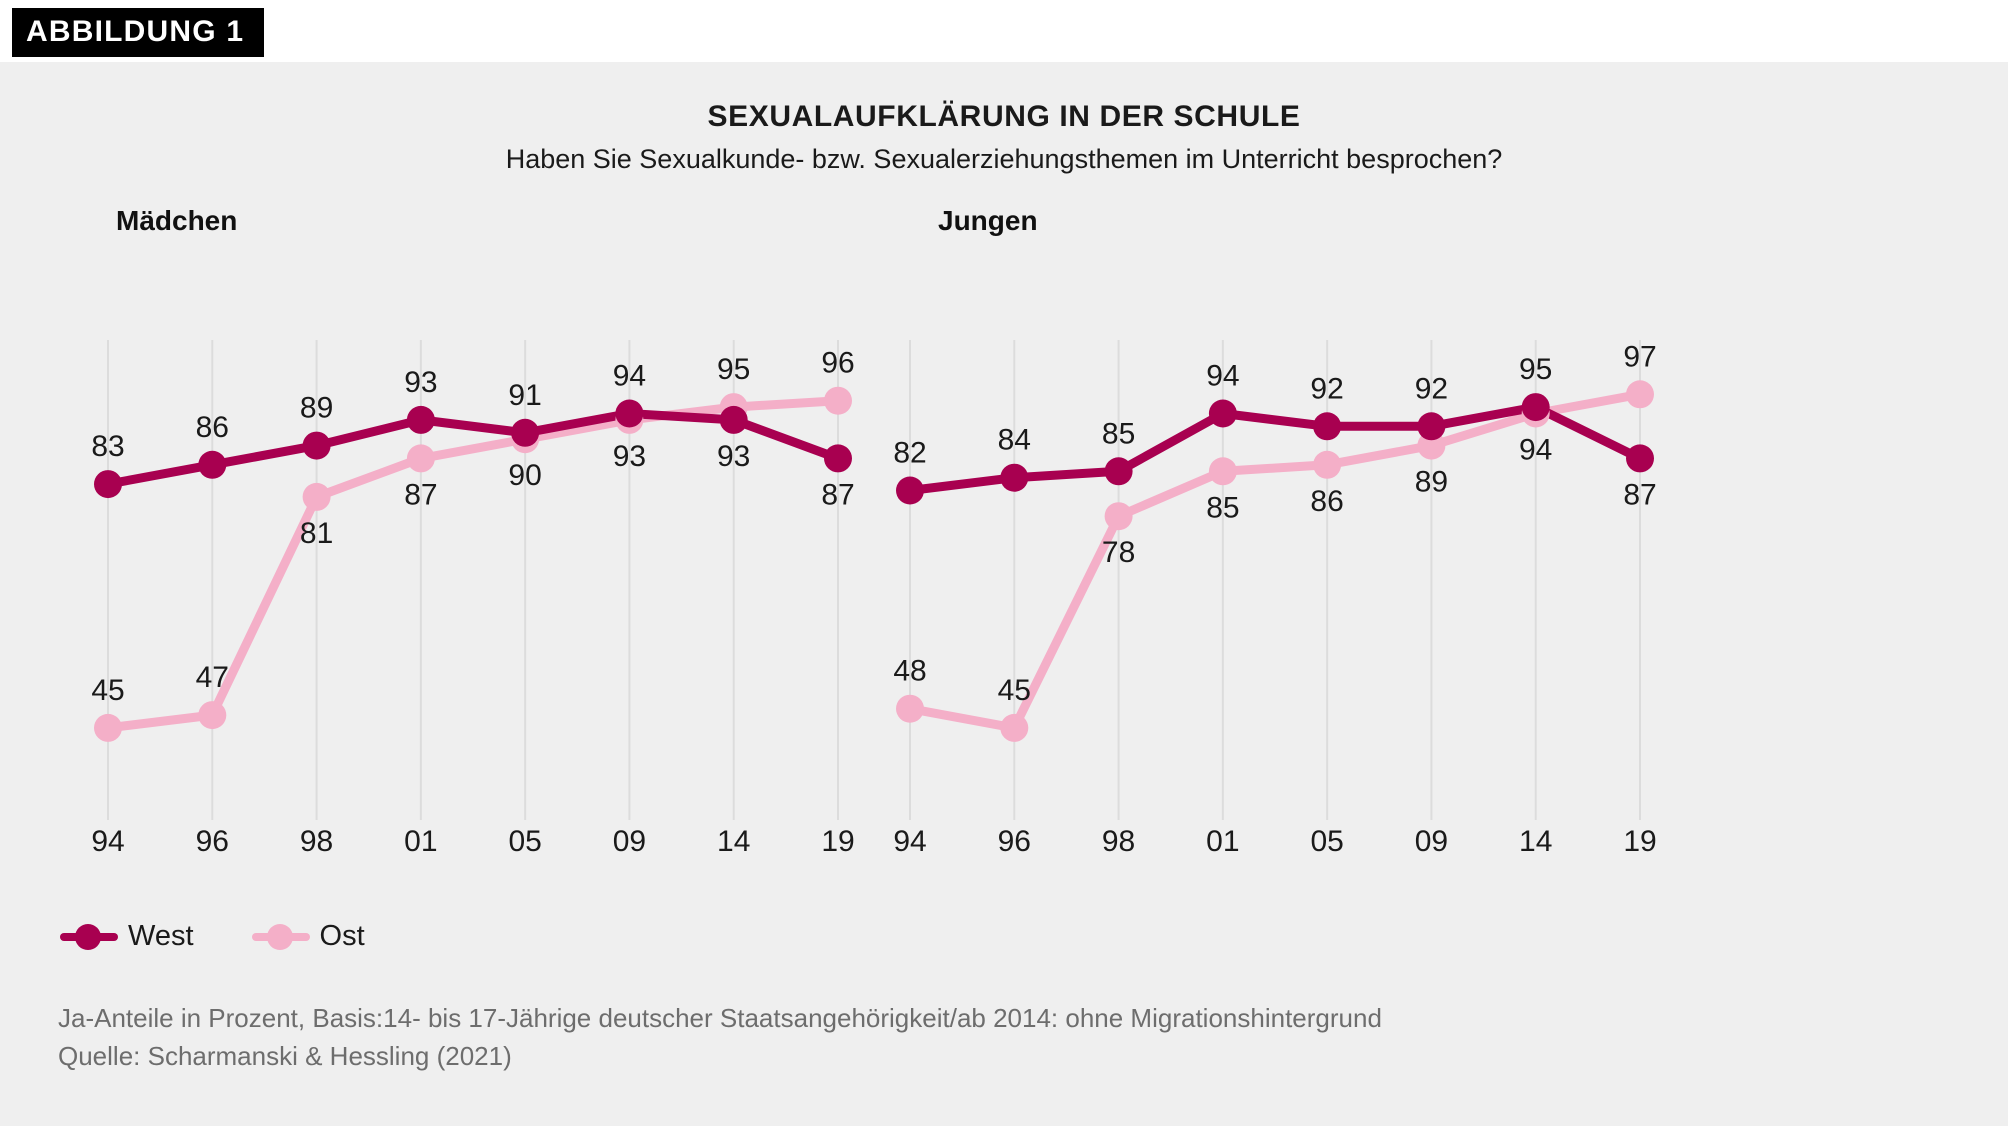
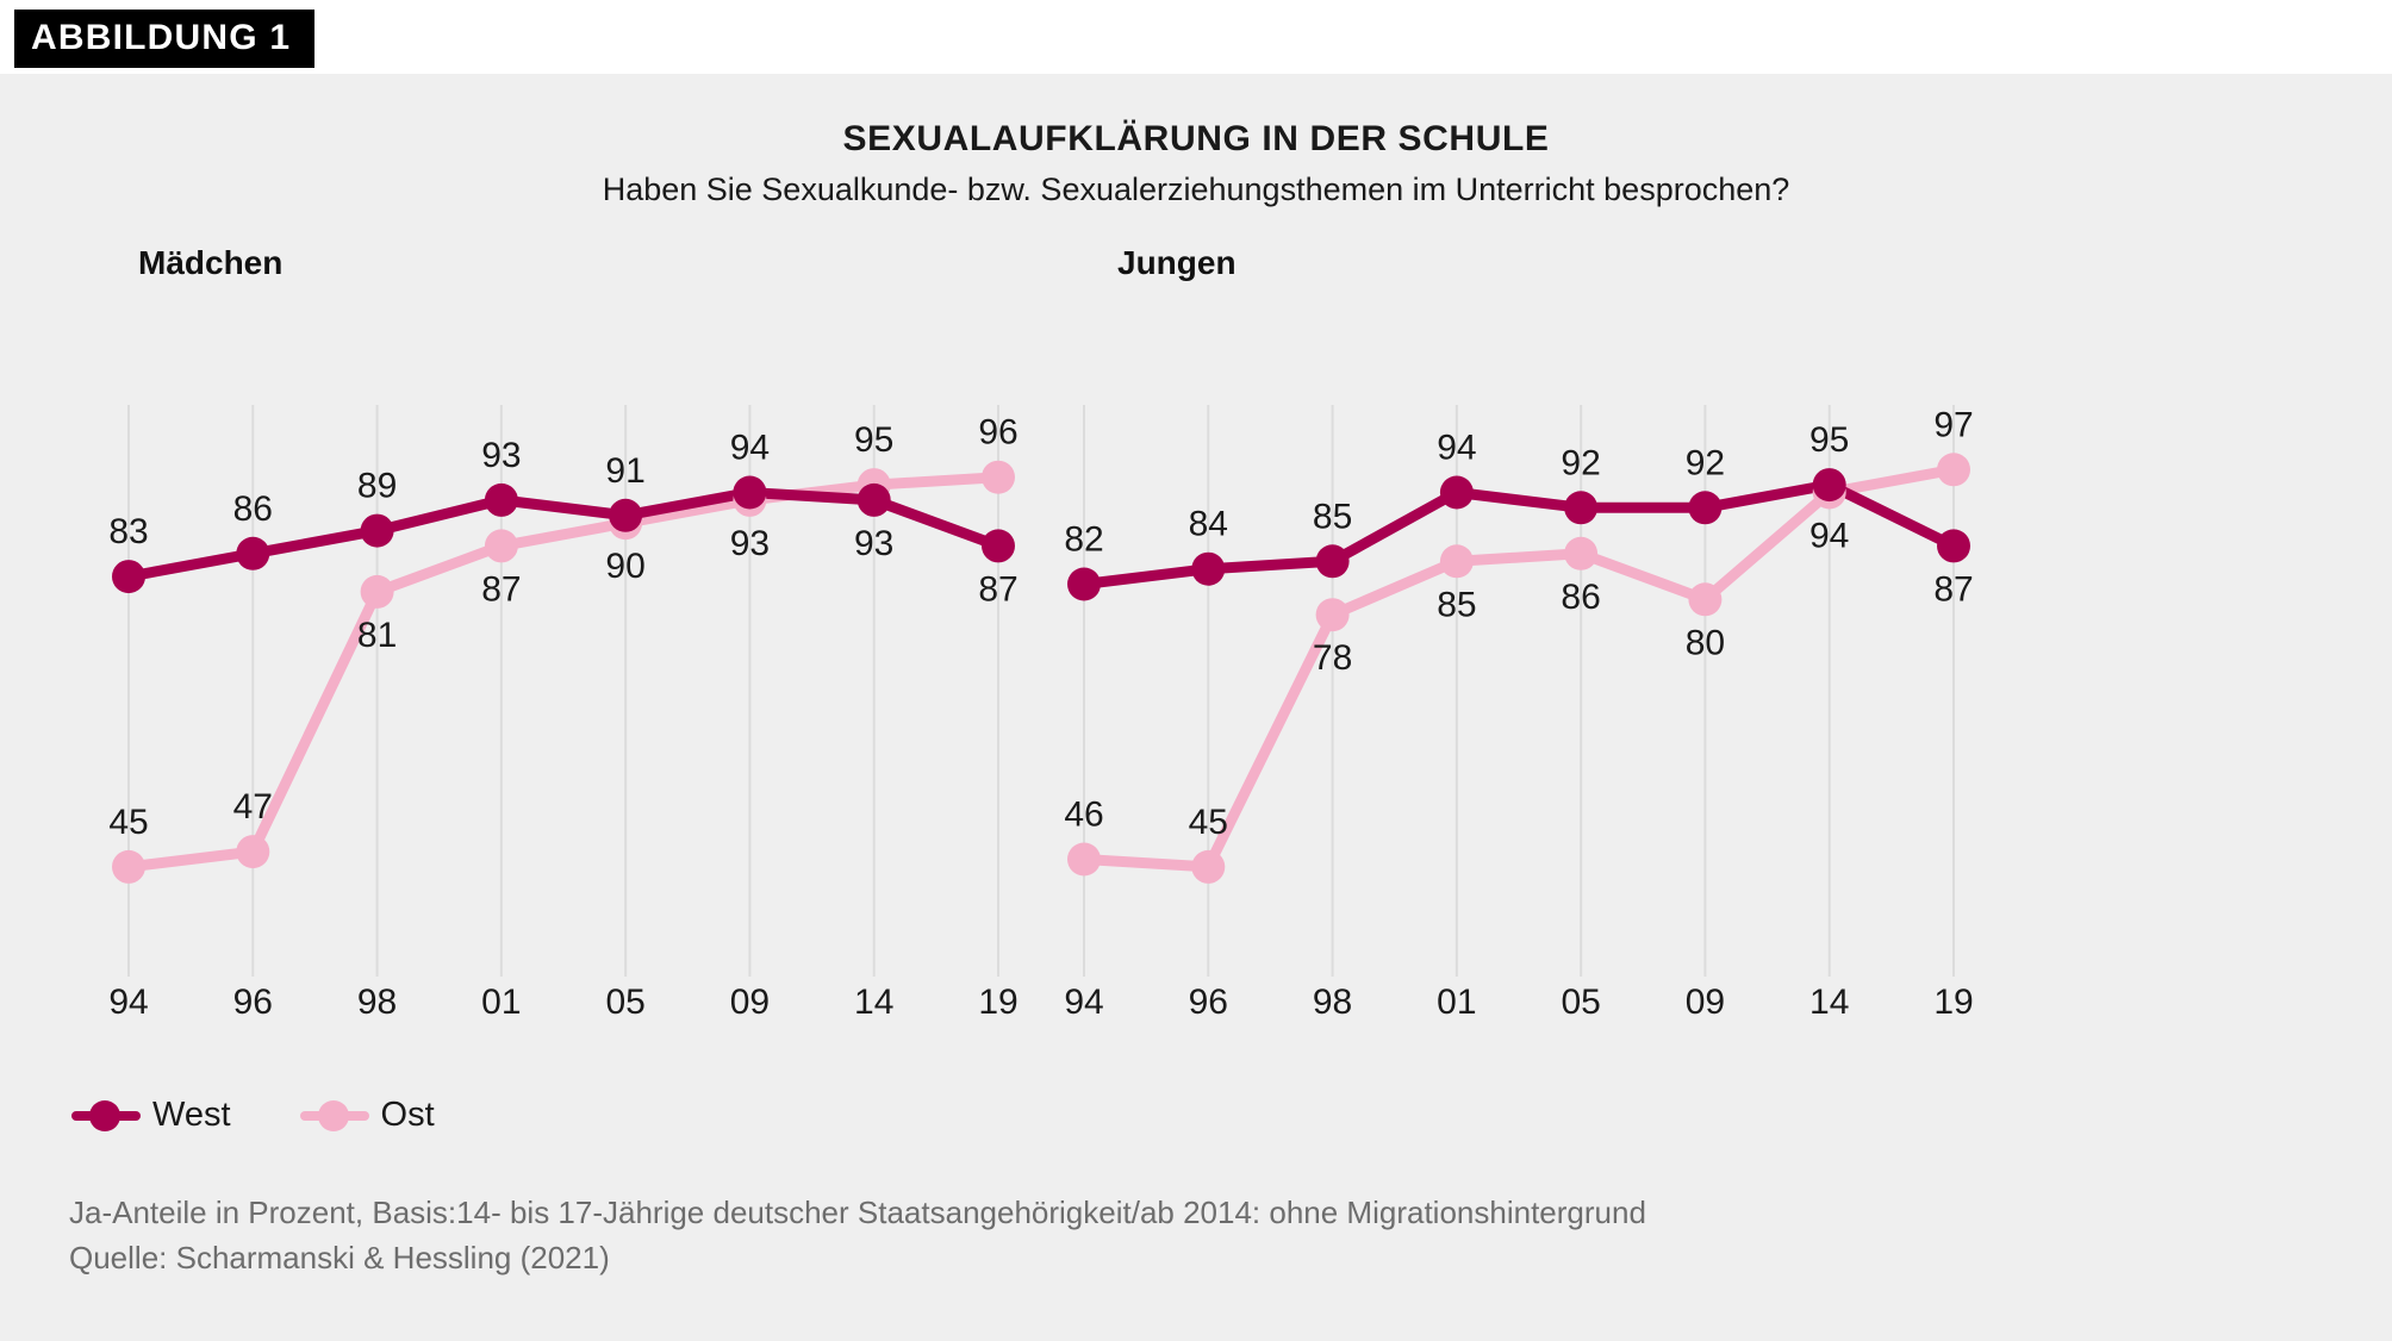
Jungen/Ost/94: 48 -> 46
Jungen/Ost/09: 89 -> 80
